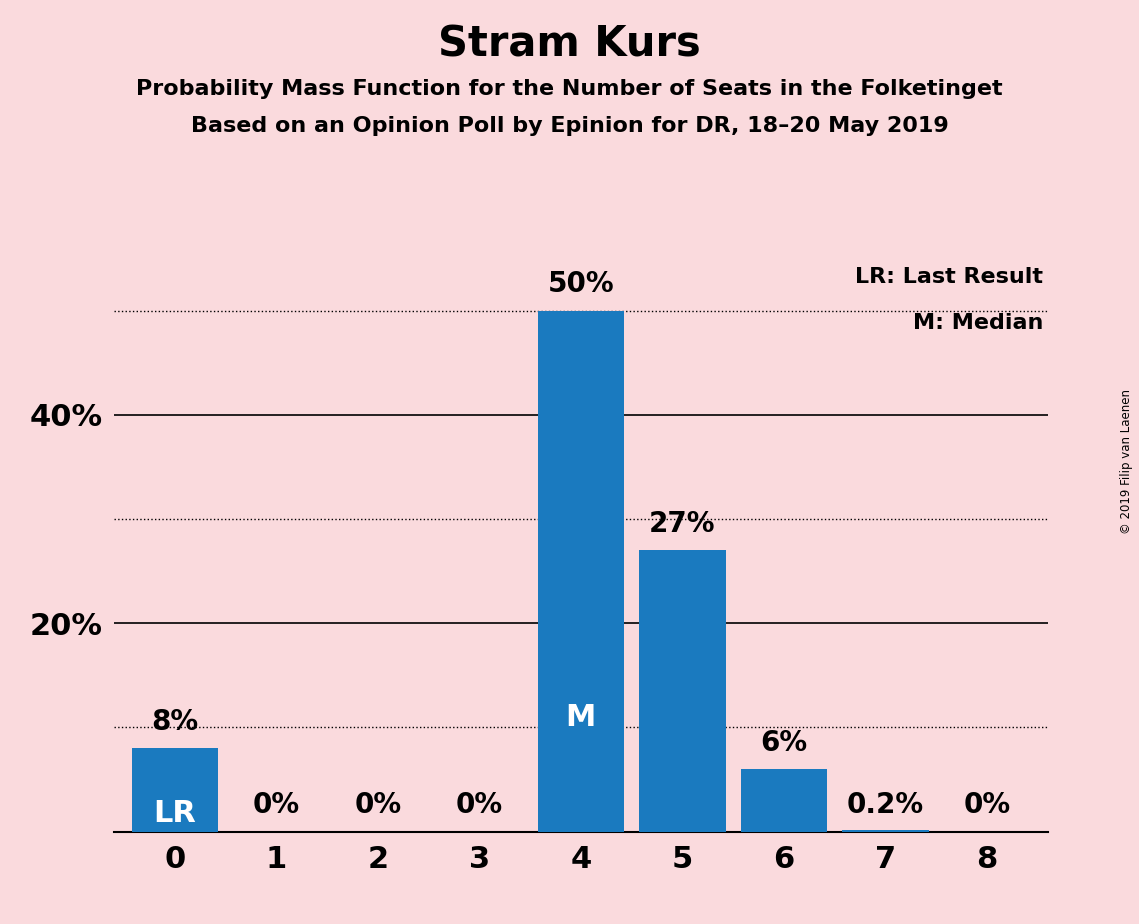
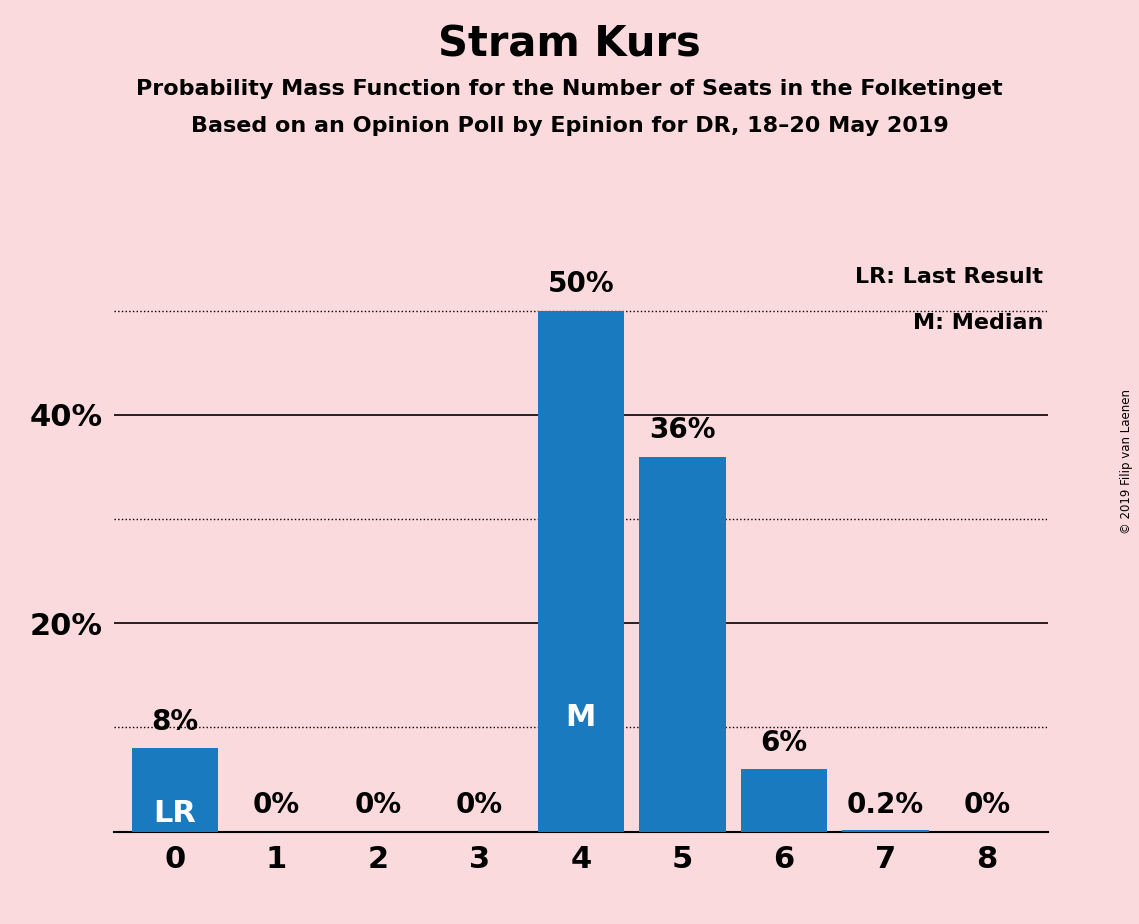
5: 27% -> 36%
